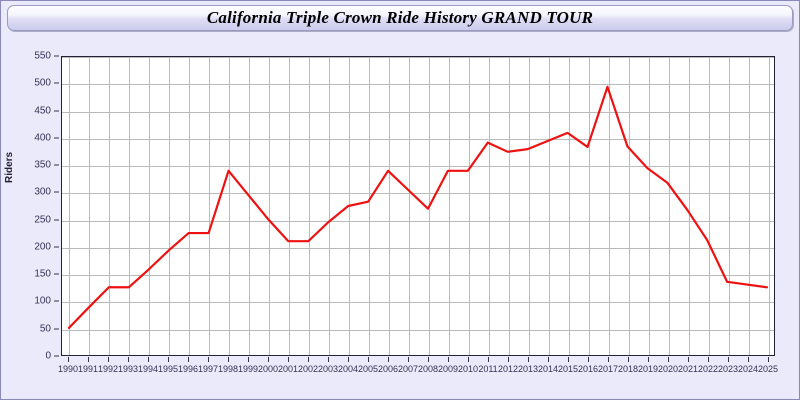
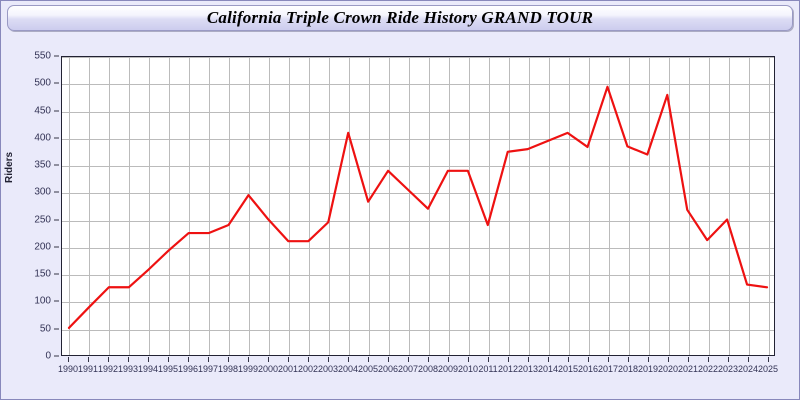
1998: 340 -> 240
2004: 280 -> 410
2011: 390 -> 240
2019: 340 -> 370
2020: 320 -> 480
2023: 140 -> 250
